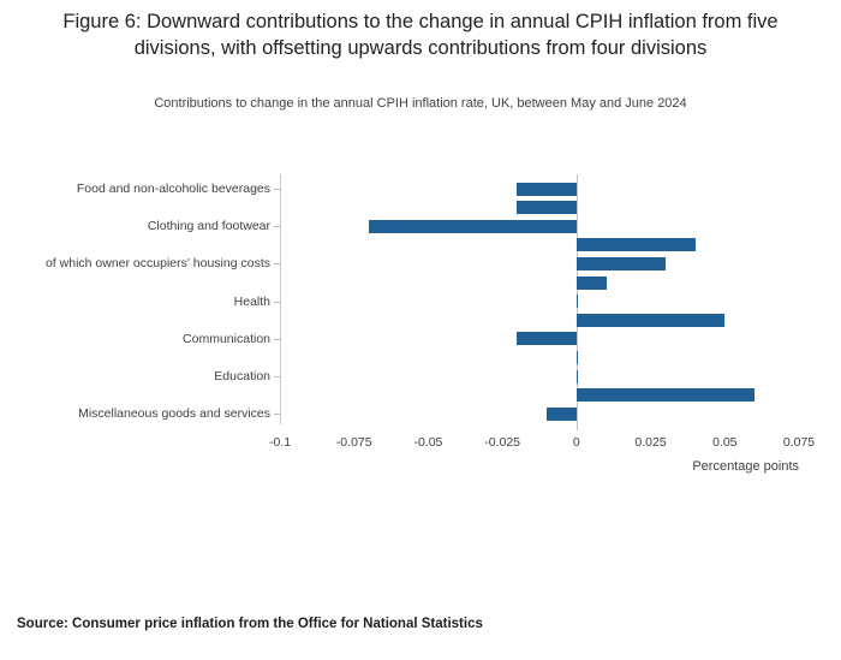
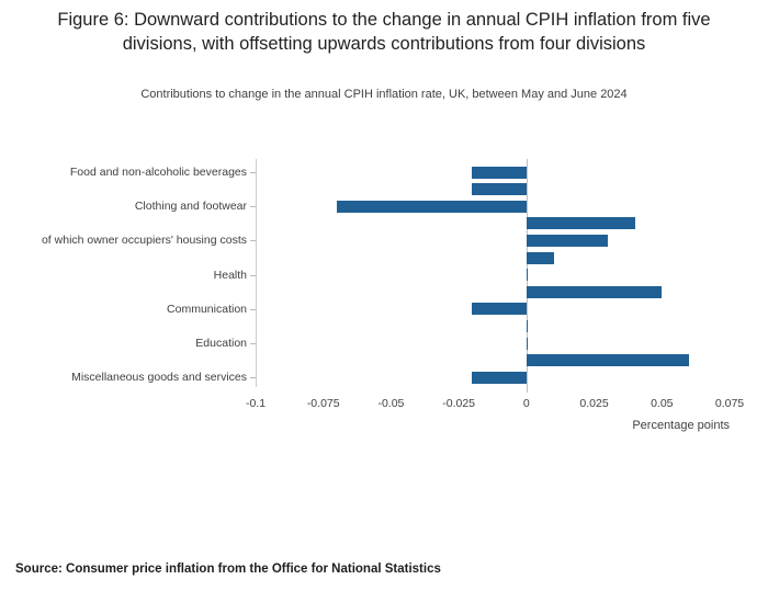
Miscellaneous goods and services: -0.01 -> -0.02
